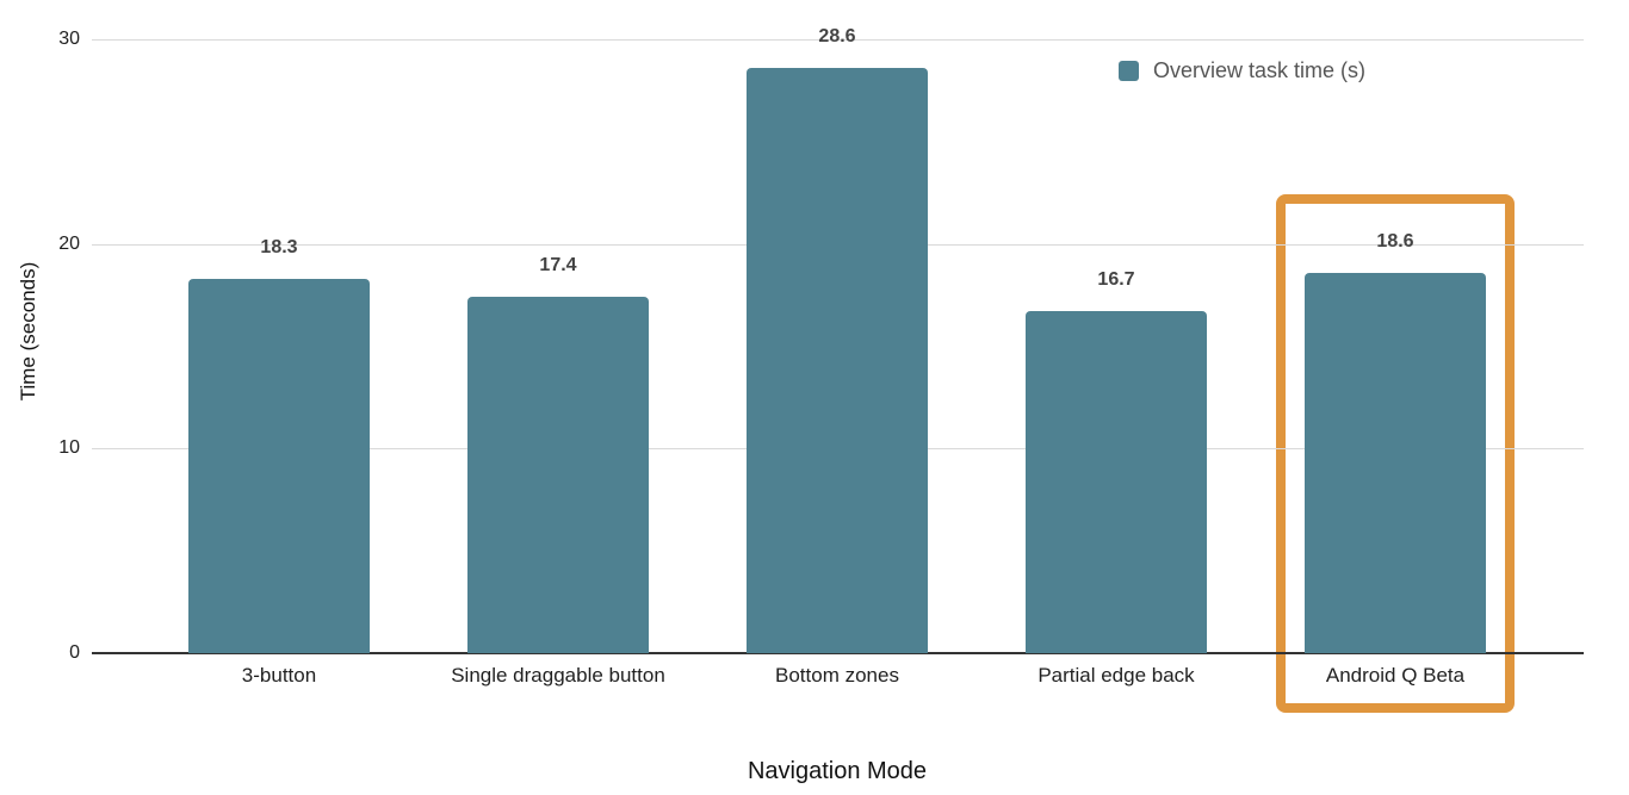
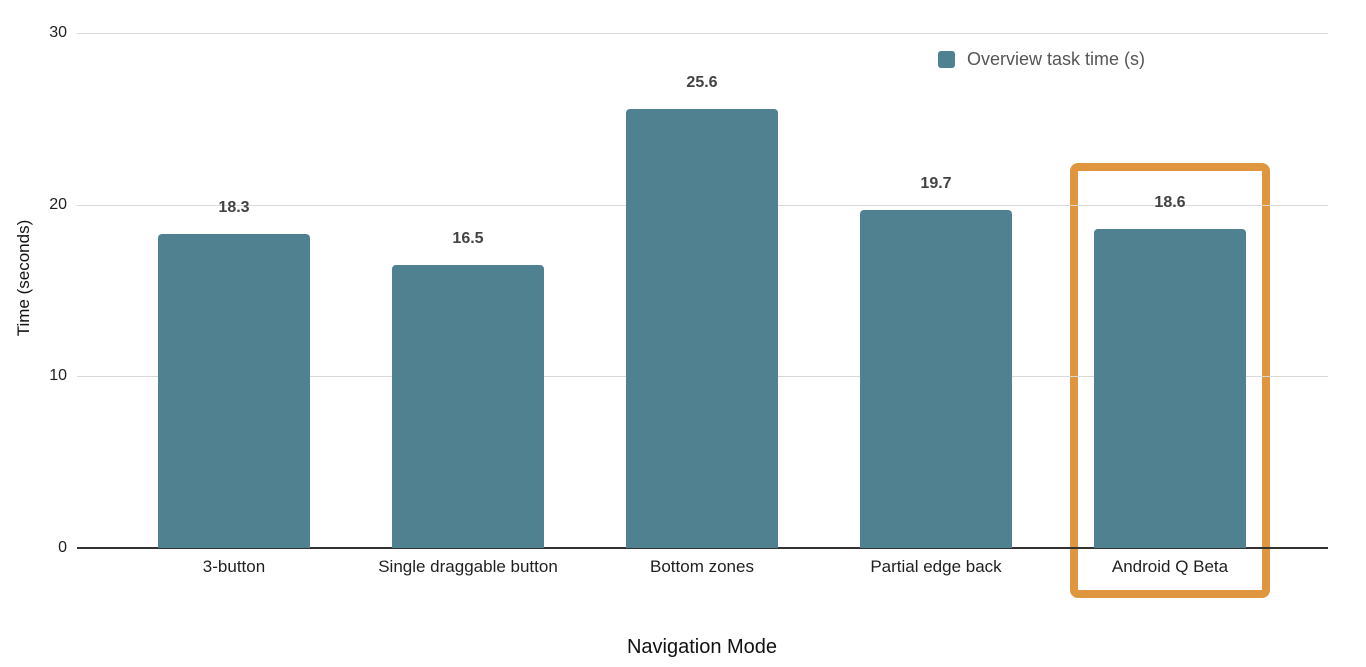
Single draggable button: 17.4 -> 16.5
Bottom zones: 28.6 -> 25.6
Partial edge back: 16.7 -> 19.7
